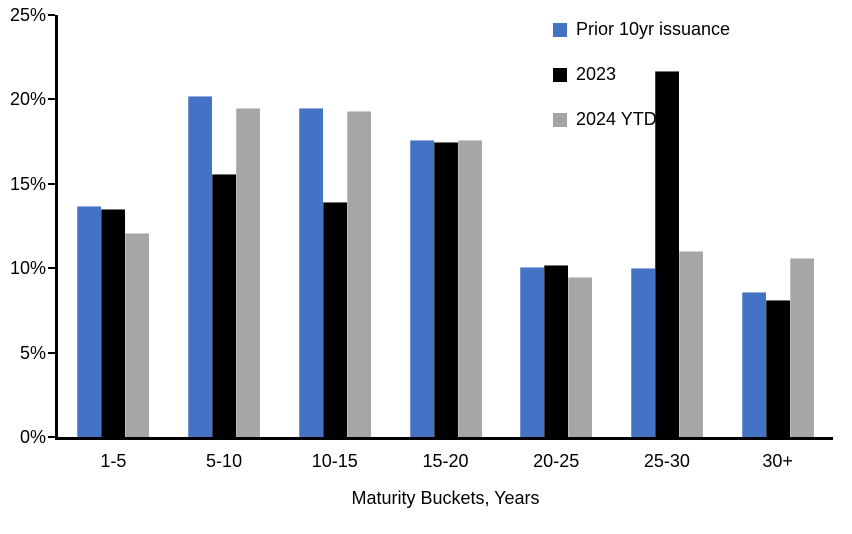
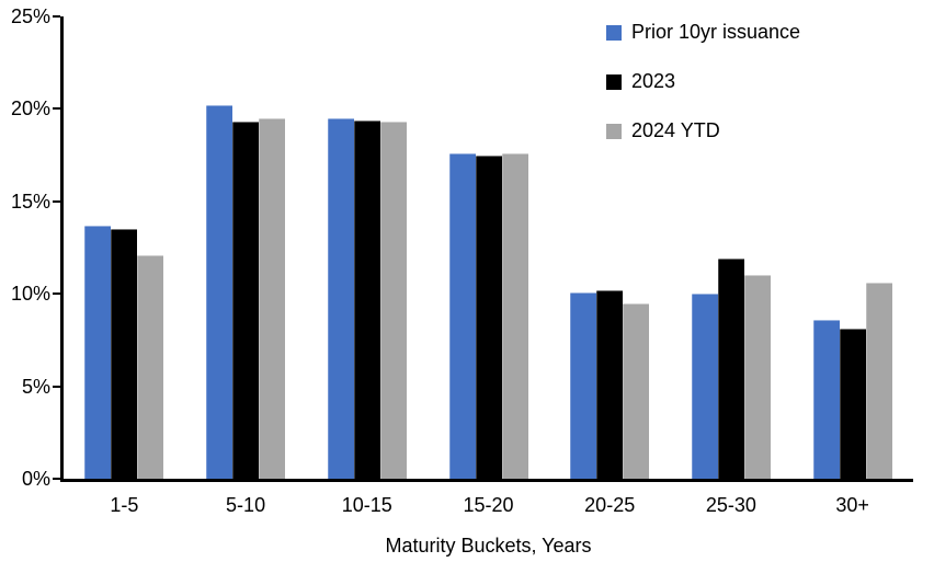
2023/5-10: 15.6% -> 19.3%
2023/10-15: 13.9% -> 19.4%
2023/25-30: 21.7% -> 11.9%
